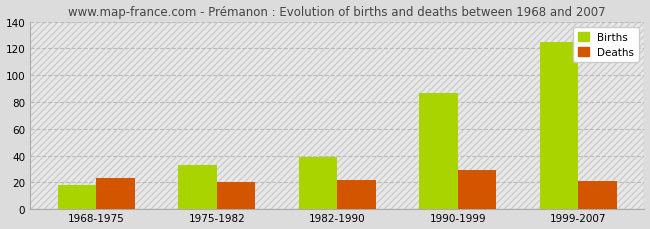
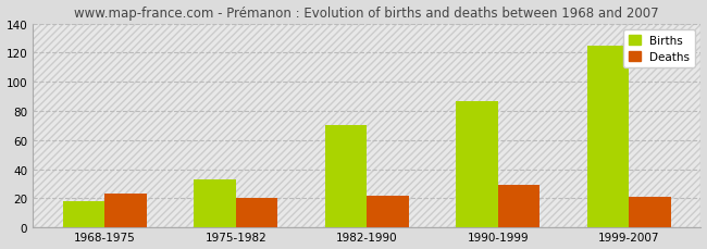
Births/1982-1990: 39 -> 70
